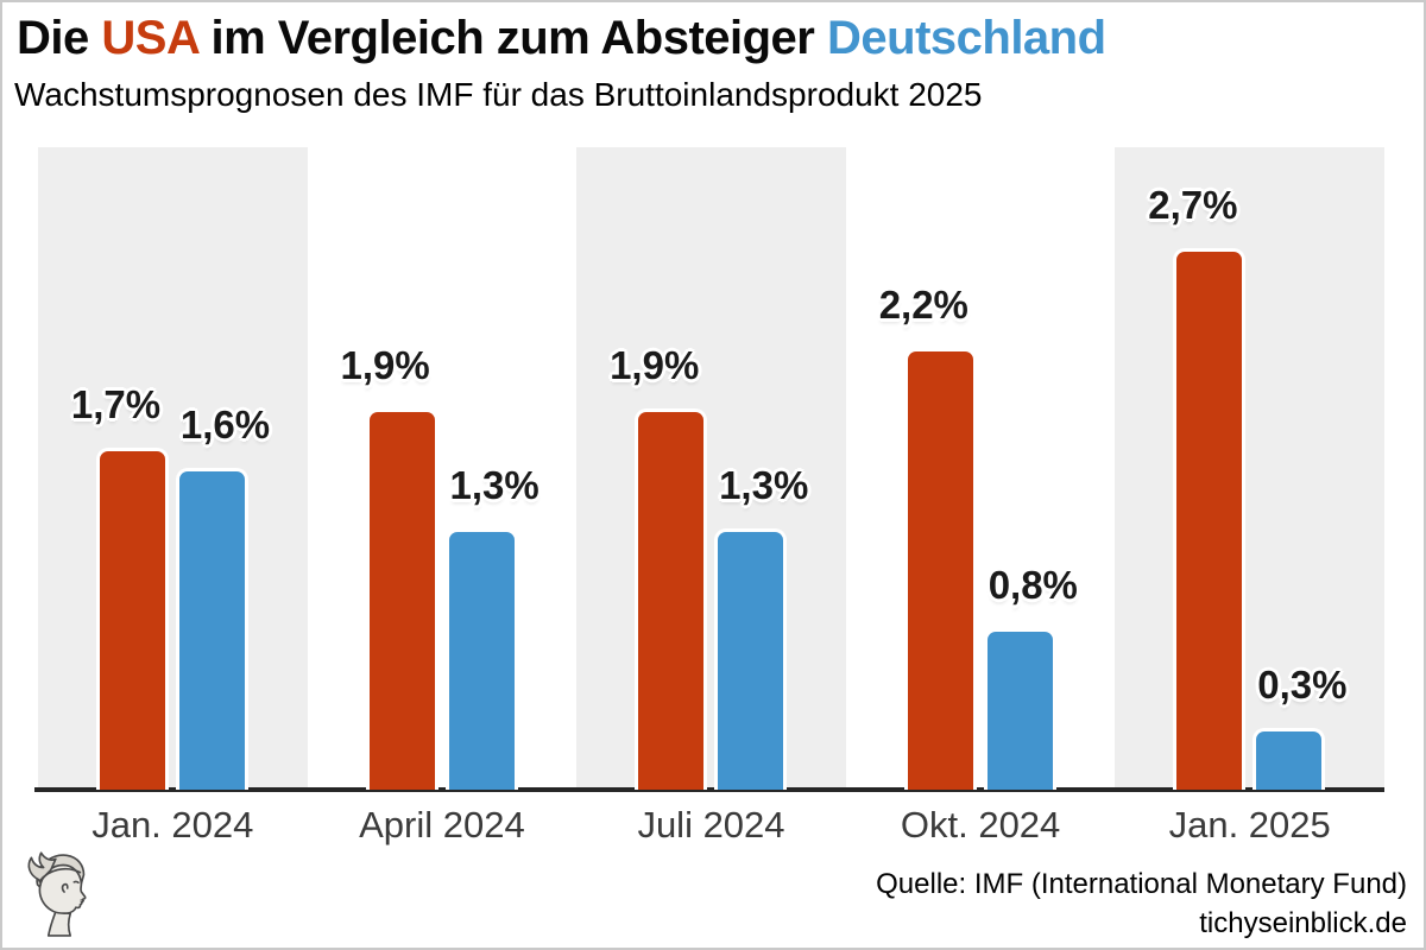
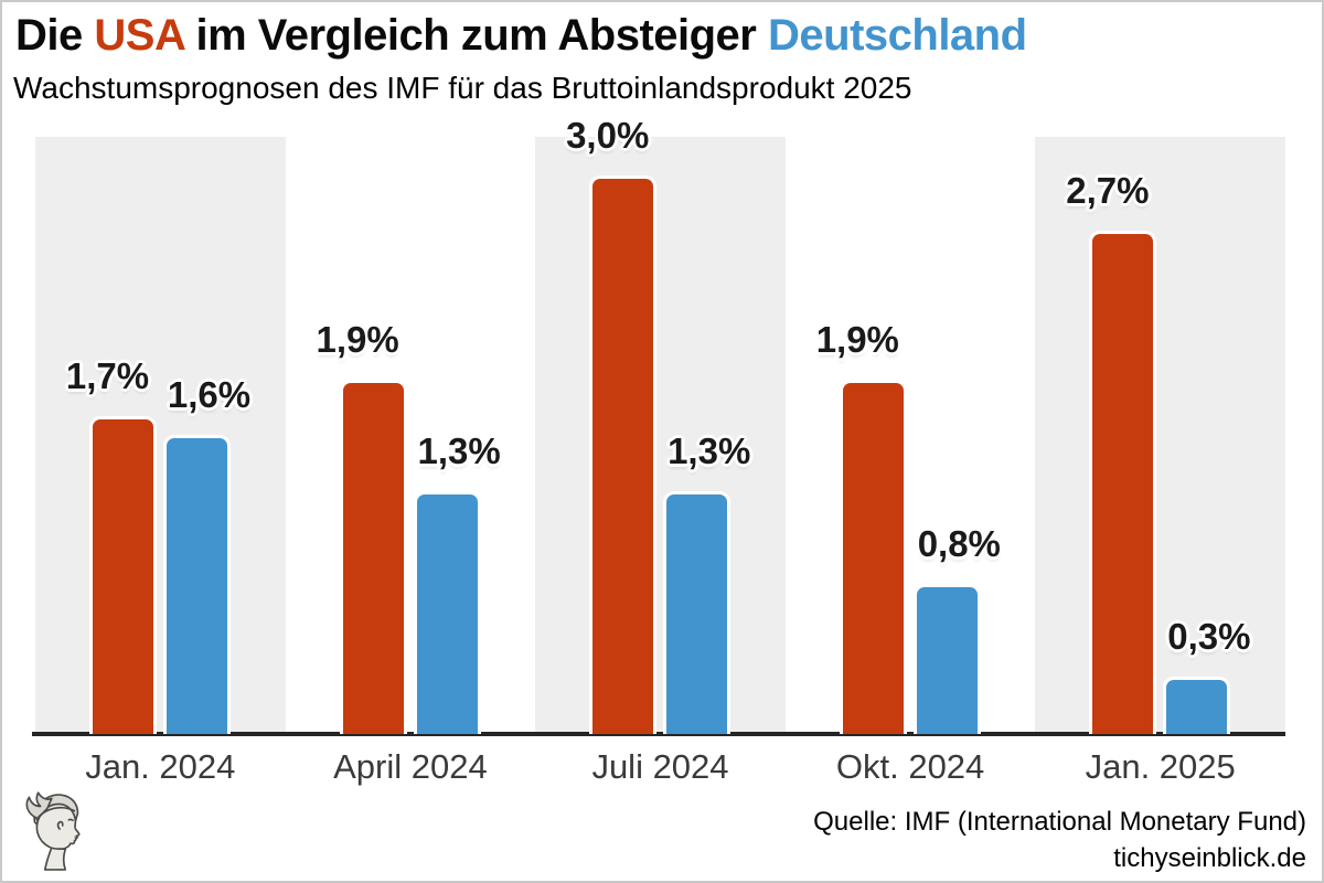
USA/Juli 2024: 1,9% -> 3,0%
USA/Okt. 2024: 2,2% -> 1,9%
